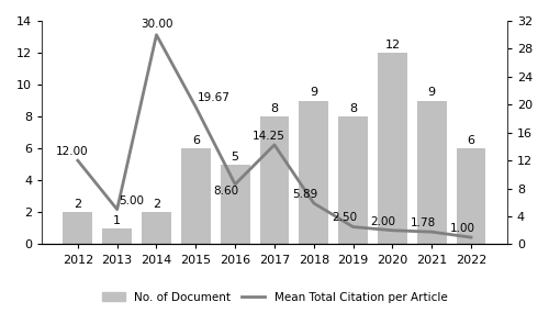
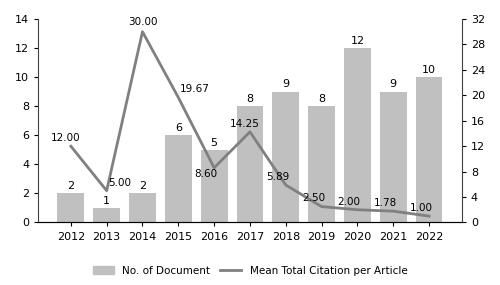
No. of Document/2022: 6 -> 10
